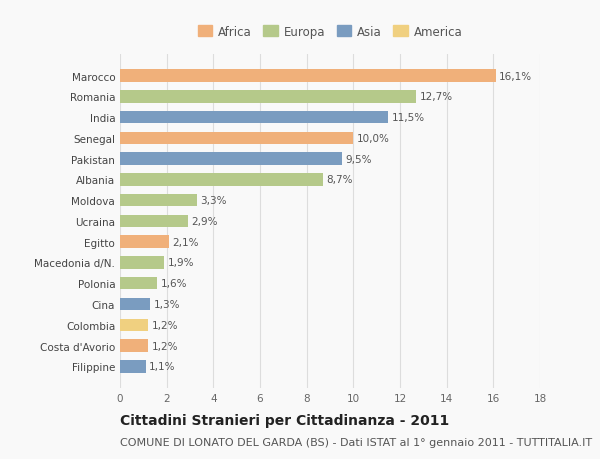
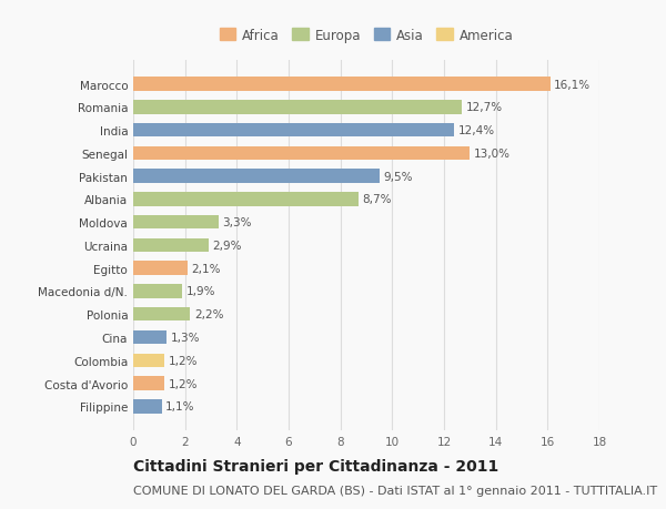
India: 11,5% -> 12,4%
Senegal: 10,0% -> 13,0%
Polonia: 1,6% -> 2,2%
